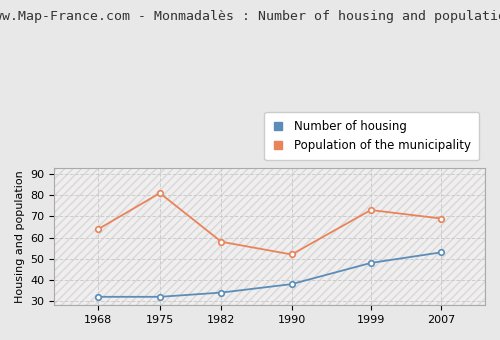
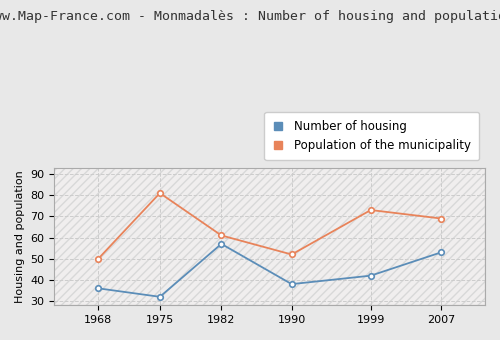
Number of housing/1968: 32 -> 36
Population of the municipality/1968: 64 -> 50
Number of housing/1982: 34 -> 57
Population of the municipality/1982: 58 -> 61
Number of housing/1999: 48 -> 42
